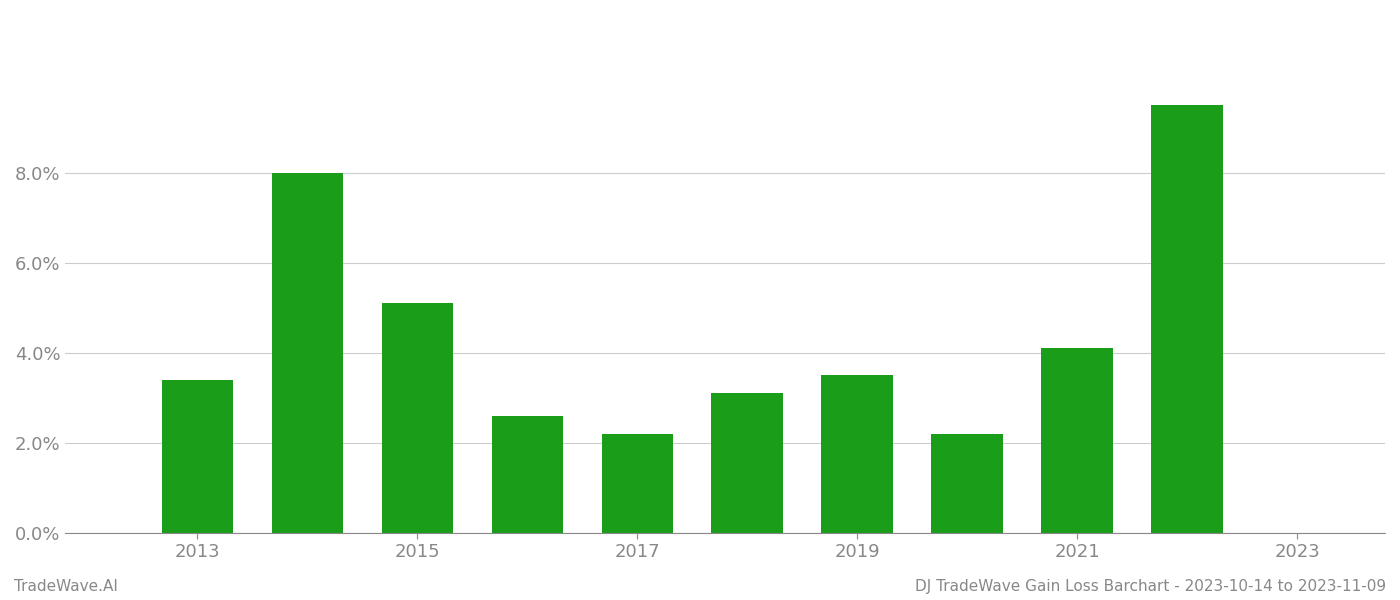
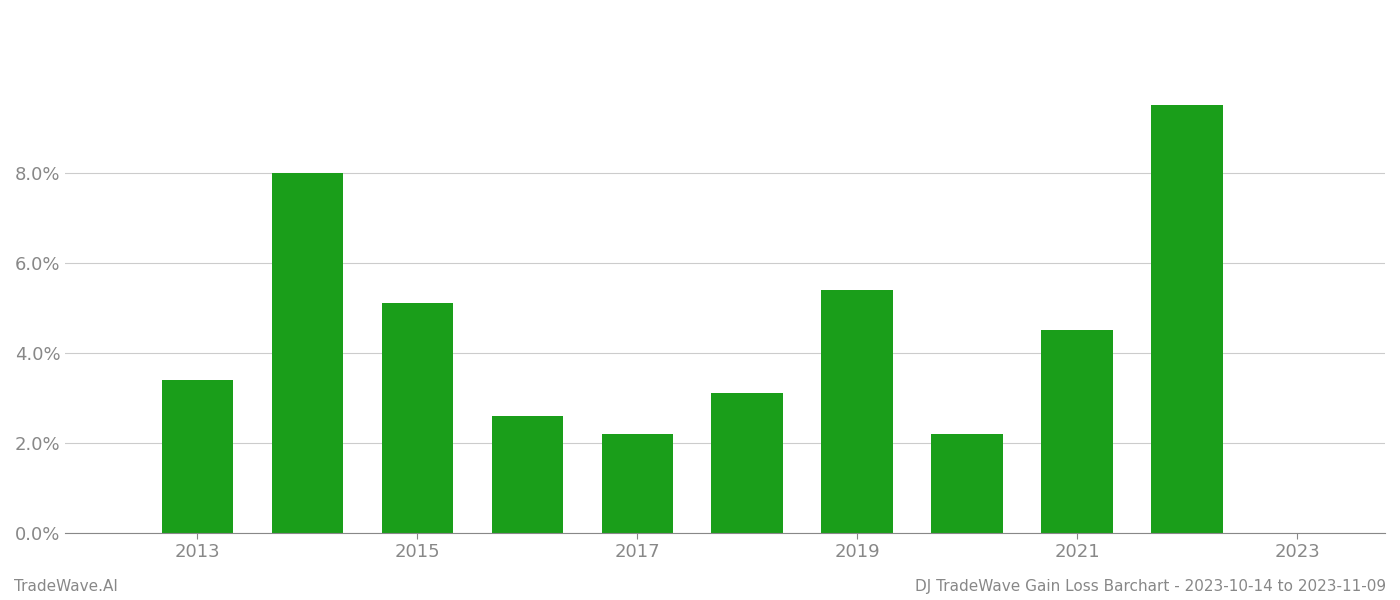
2019: 3.5% -> 5.4%
2021: 4.1% -> 4.5%
